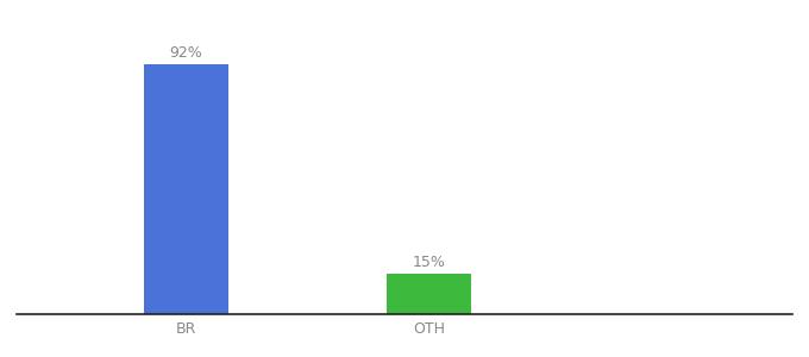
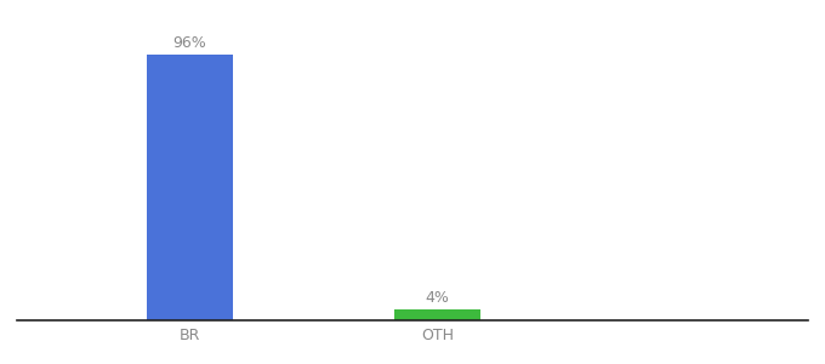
BR: 92% -> 96%
OTH: 15% -> 4%
